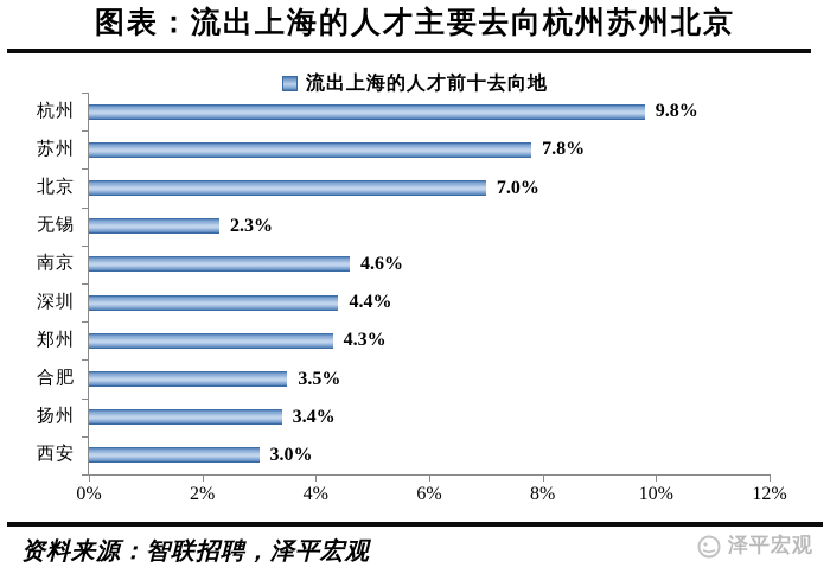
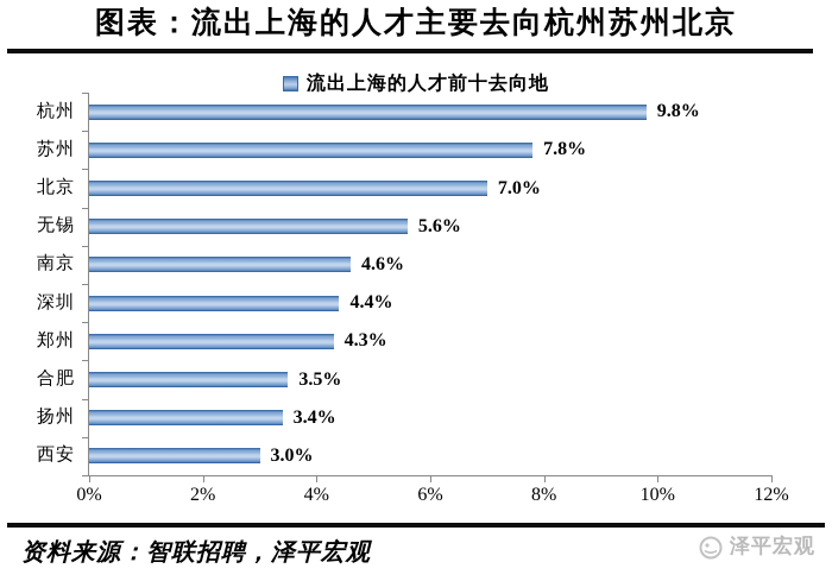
无锡: 2.3% -> 5.6%
